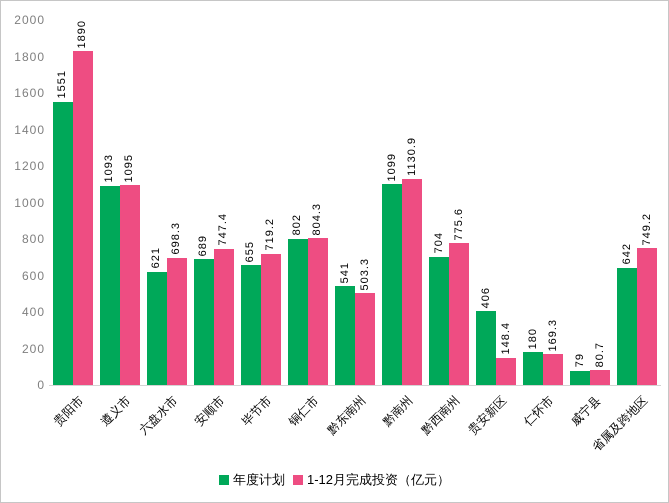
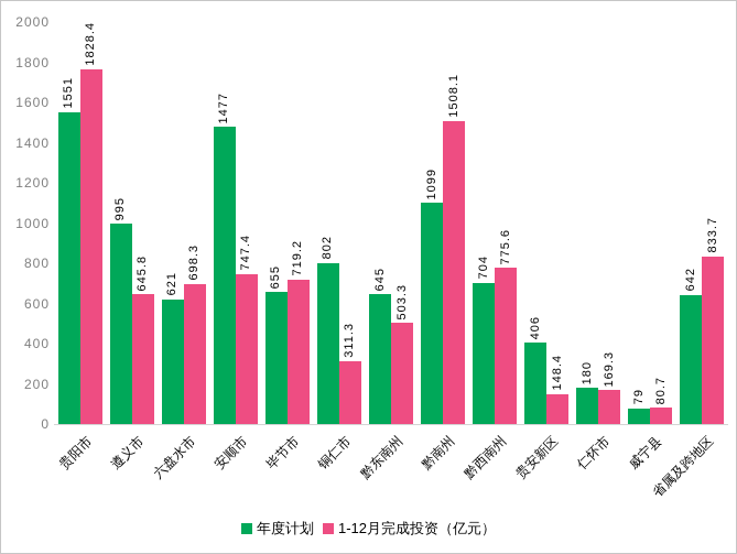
1-12月完成投资（亿元）/贵阳市: 1890 -> 1828.4
年度计划/遵义市: 1093 -> 995
1-12月完成投资（亿元）/遵义市: 1095 -> 645.8
年度计划/安顺市: 689 -> 1477
1-12月完成投资（亿元）/铜仁市: 804.3 -> 311.3
年度计划/黔东南州: 541 -> 645
1-12月完成投资（亿元）/黔南州: 1130.9 -> 1508.1
1-12月完成投资（亿元）/省属及跨地区: 749.2 -> 833.7
